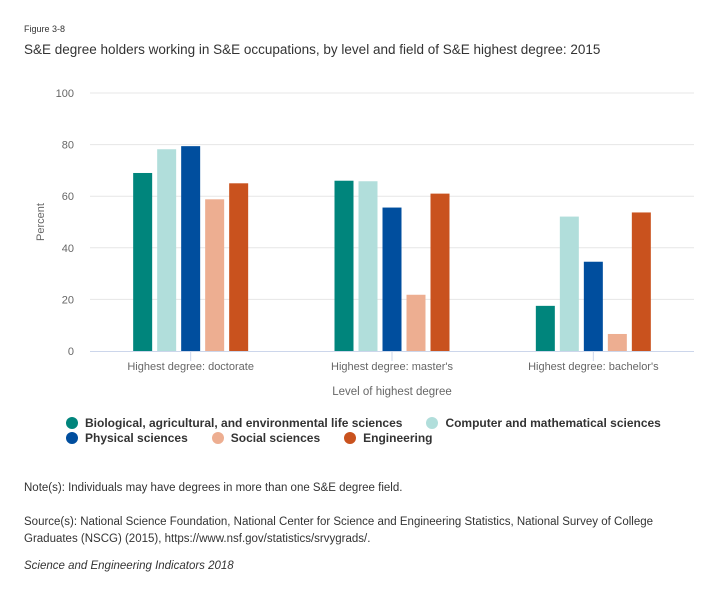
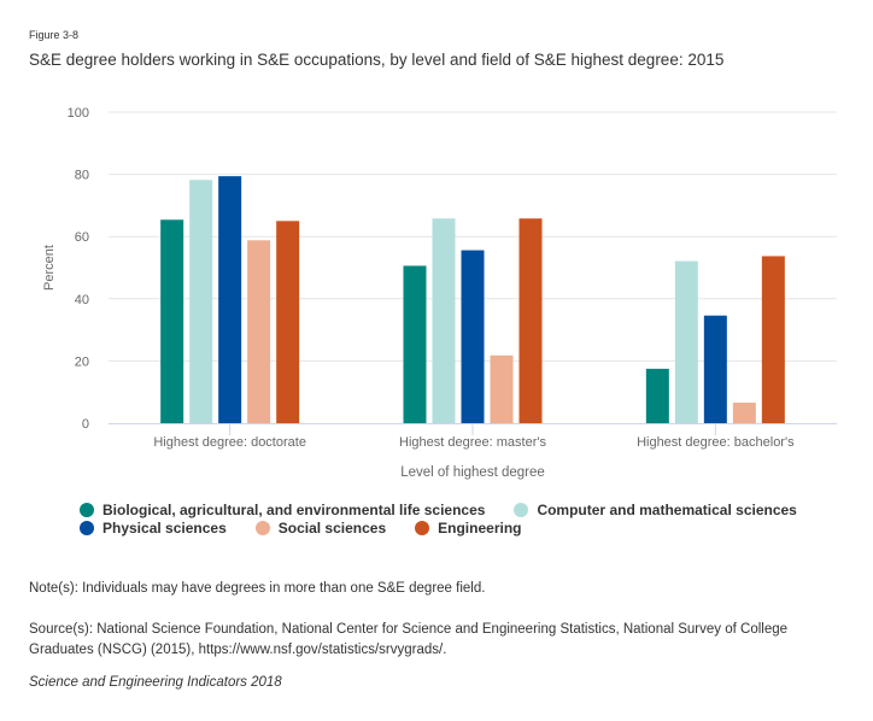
Biological, agricultural, and environmental life sciences/Highest degree: doctorate: 69 -> 65
Biological, agricultural, and environmental life sciences/Highest degree: master's: 66 -> 51
Engineering/Highest degree: master's: 61 -> 66
